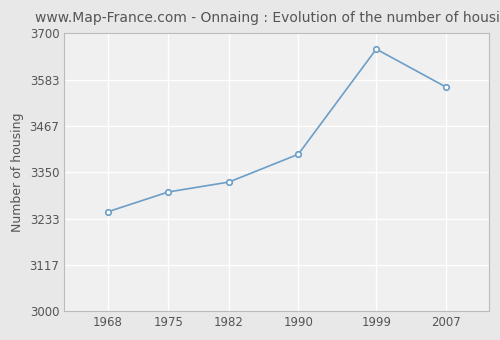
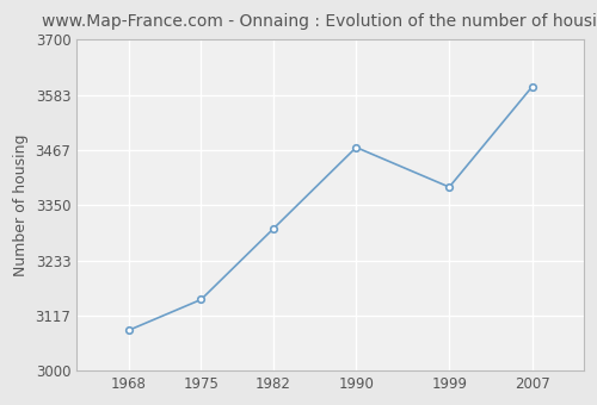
1968: 3250 -> 3085
1975: 3300 -> 3150
1982: 3325 -> 3300
1990: 3395 -> 3472
1999: 3660 -> 3388
2007: 3565 -> 3600
